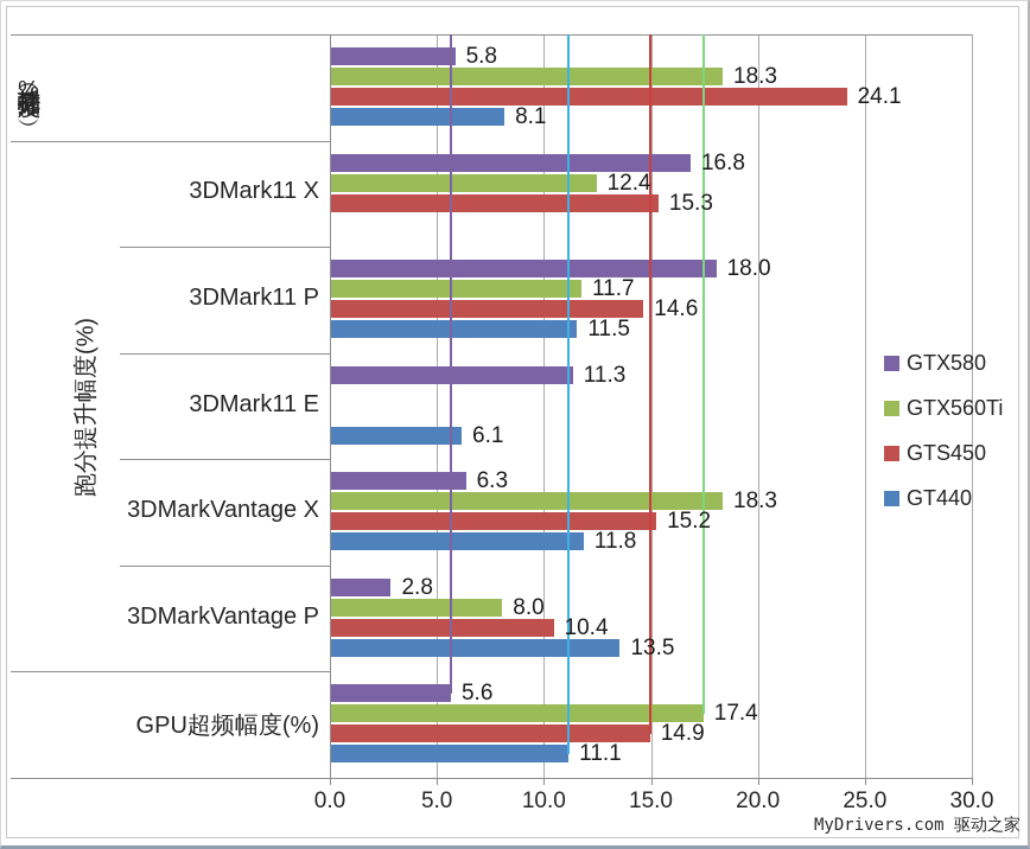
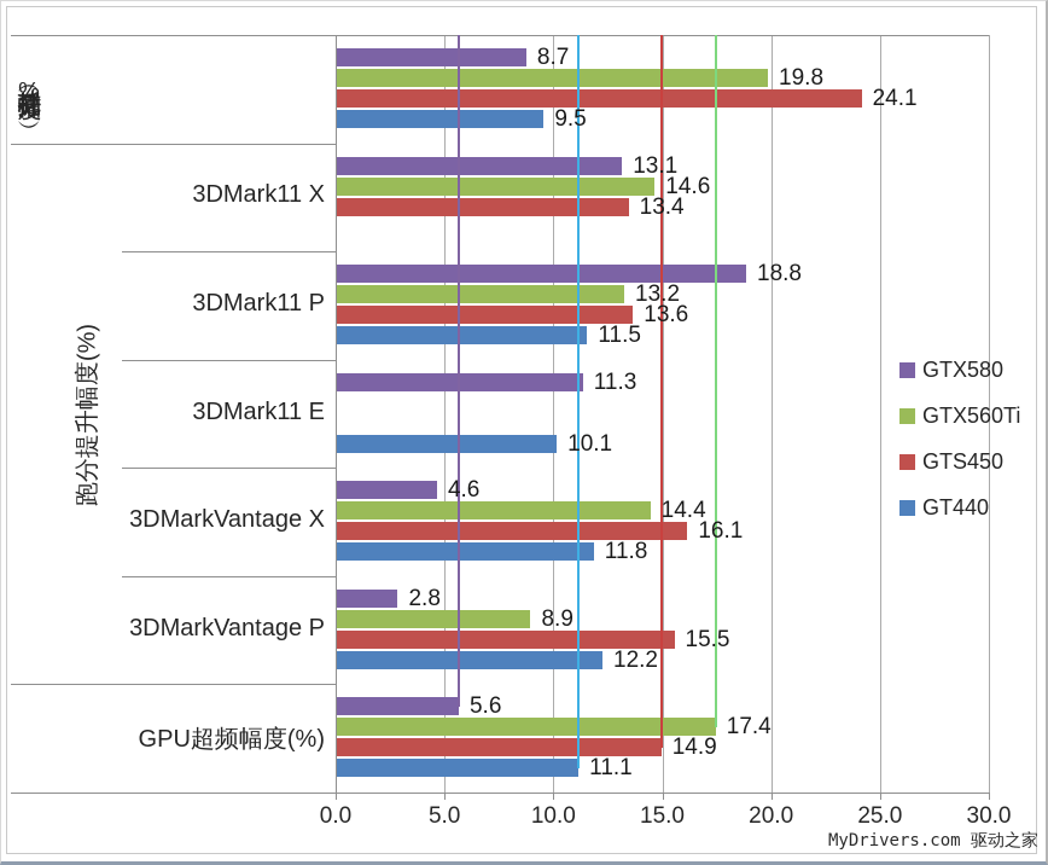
GTX580/功耗提升幅度（%）: 5.8 -> 8.7
GTX560Ti/功耗提升幅度（%）: 18.3 -> 19.8
GT440/功耗提升幅度（%）: 8.1 -> 9.5
GTX580/3DMark11 X: 16.8 -> 13.1
GTX560Ti/3DMark11 X: 12.4 -> 14.6
GTS450/3DMark11 X: 15.3 -> 13.4
GTX580/3DMark11 P: 18.0 -> 18.8
GTX560Ti/3DMark11 P: 11.7 -> 13.2
GTS450/3DMark11 P: 14.6 -> 13.6
GT440/3DMark11 E: 6.1 -> 10.1
GTX580/3DMarkVantage X: 6.3 -> 4.6
GTX560Ti/3DMarkVantage X: 18.3 -> 14.4
GTS450/3DMarkVantage X: 15.2 -> 16.1
GTX560Ti/3DMarkVantage P: 8.0 -> 8.9
GTS450/3DMarkVantage P: 10.4 -> 15.5
GT440/3DMarkVantage P: 13.5 -> 12.2
